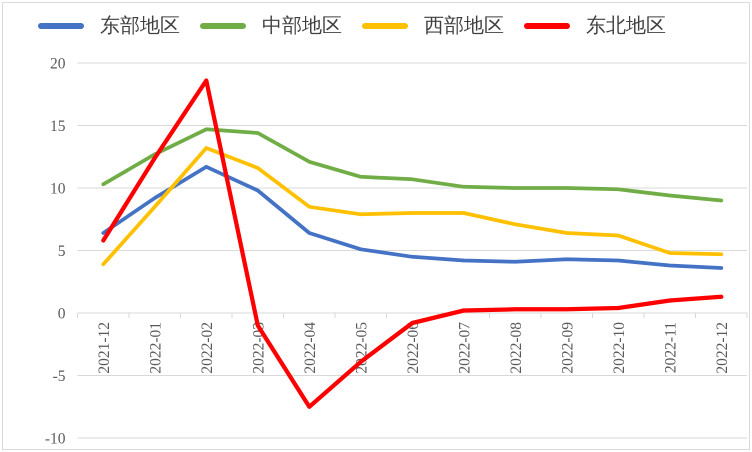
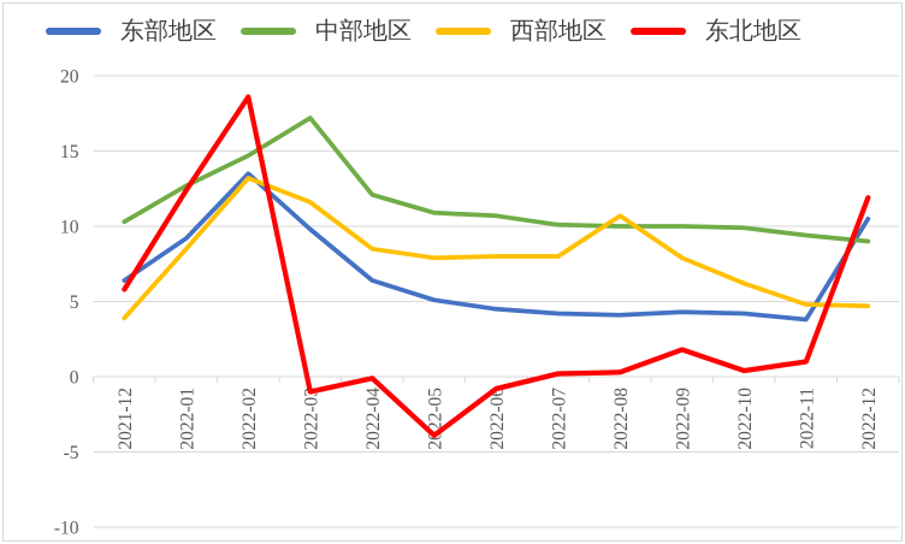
东部地区/2022-02: 11.7 -> 13.5
中部地区/2022-03: 14.4 -> 17.2
东北地区/2022-04: -7.5 -> -0.1
西部地区/2022-08: 7.1 -> 10.7
西部地区/2022-09: 6.4 -> 7.9
东北地区/2022-09: 0.3 -> 1.8
东部地区/2022-12: 3.6 -> 10.5
东北地区/2022-12: 1.3 -> 11.9
